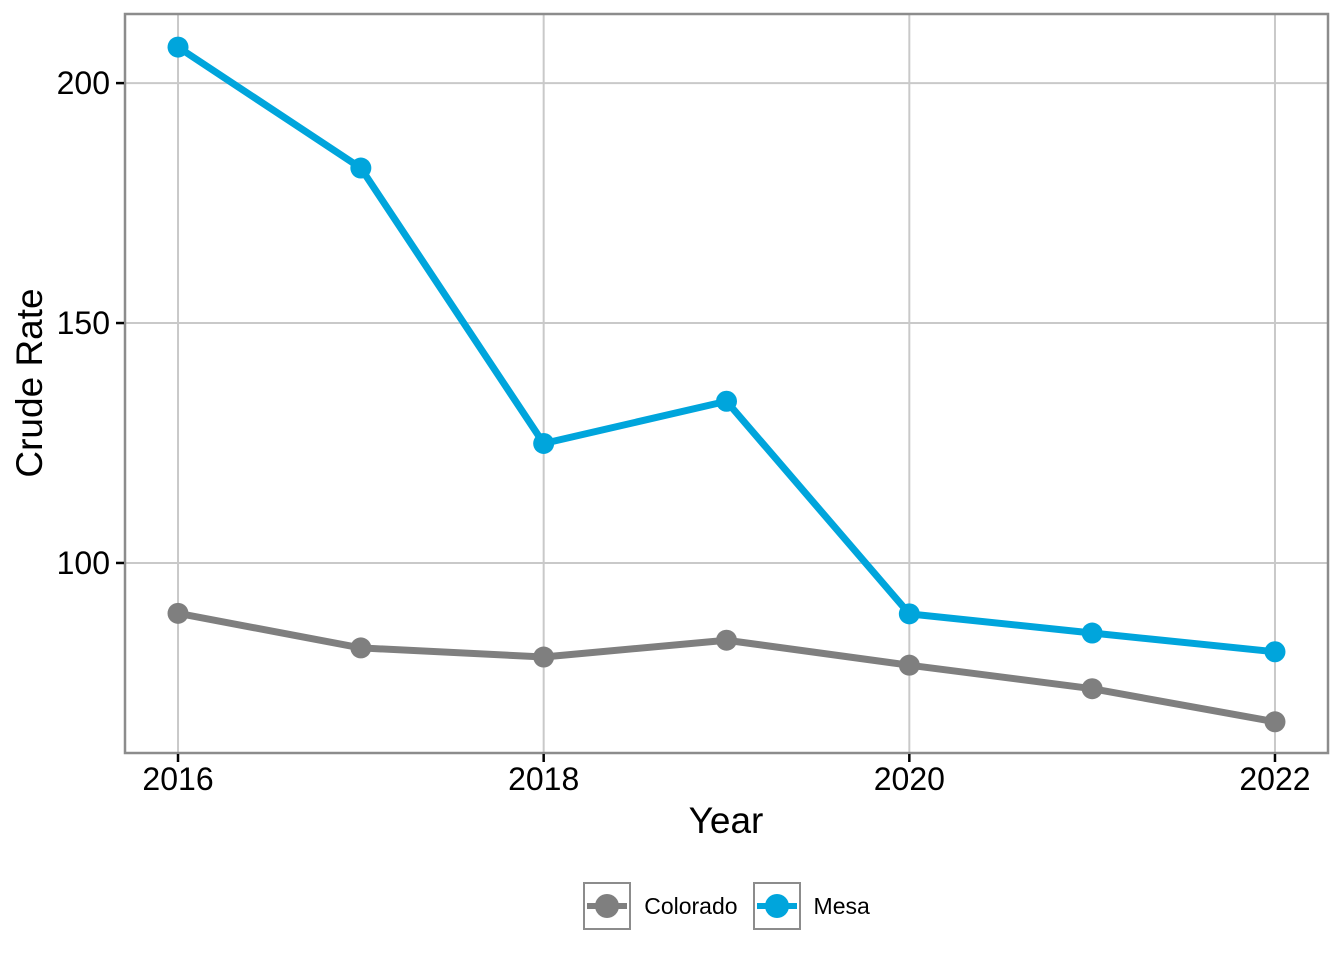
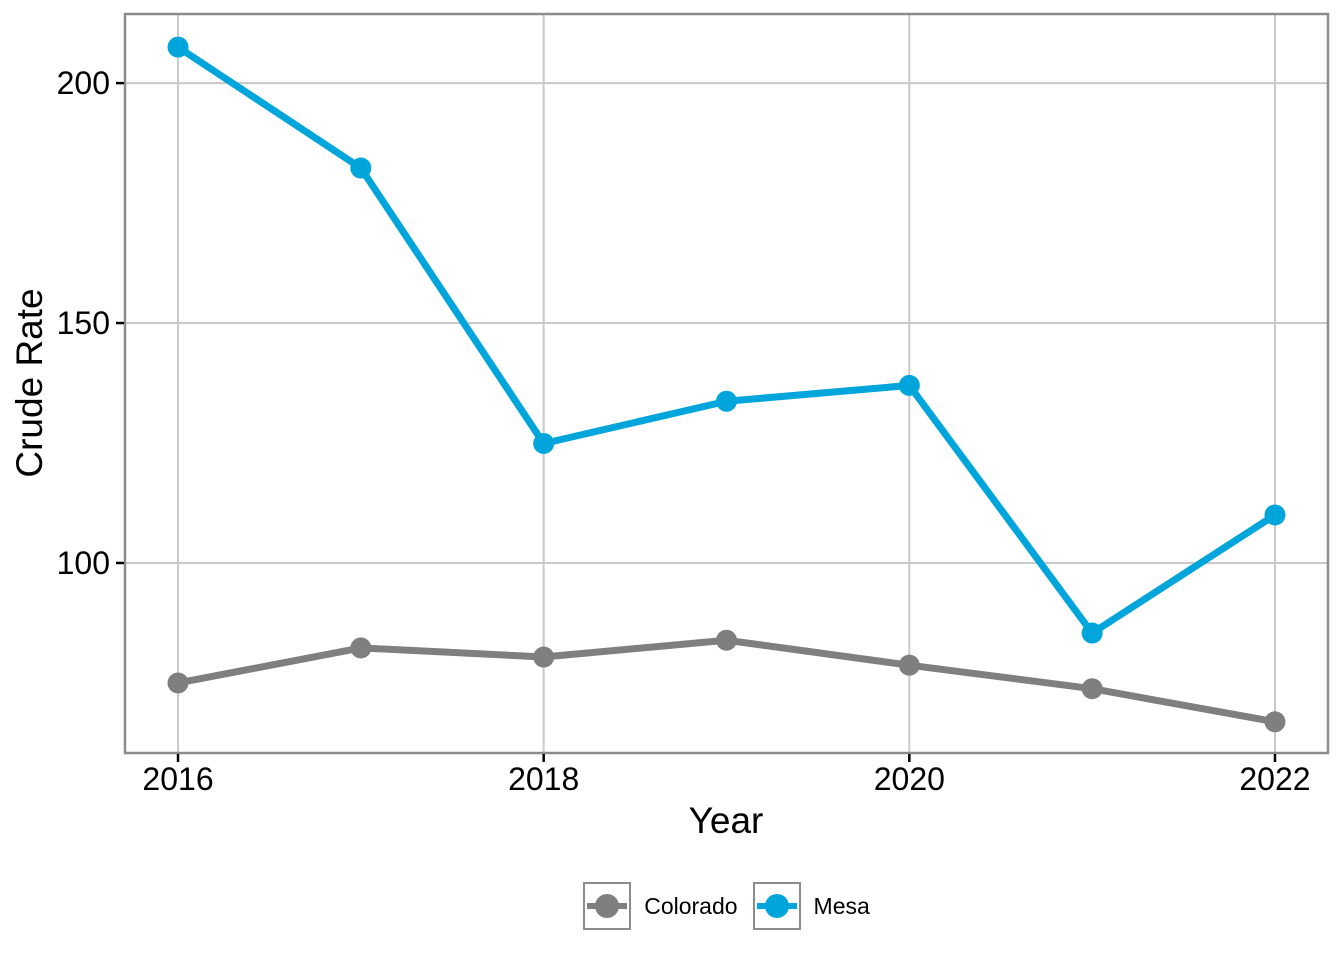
Colorado/2016: 90 -> 75
Mesa/2020: 89 -> 137
Mesa/2022: 82 -> 110
